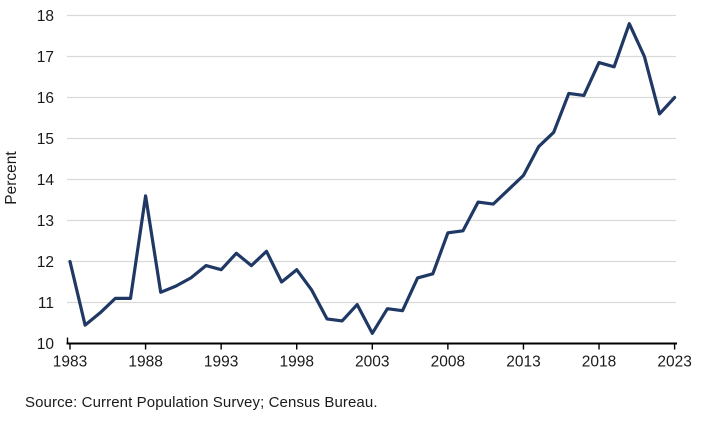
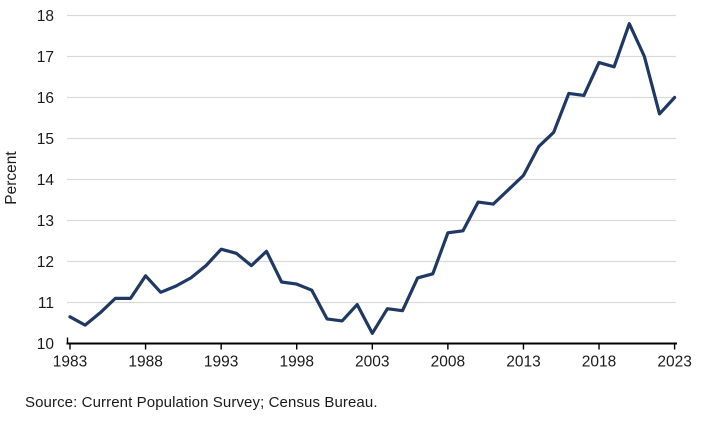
1983: 12.0 -> 10.7
1988: 13.6 -> 11.7
1993: 11.8 -> 12.3
1998: 11.8 -> 11.4
